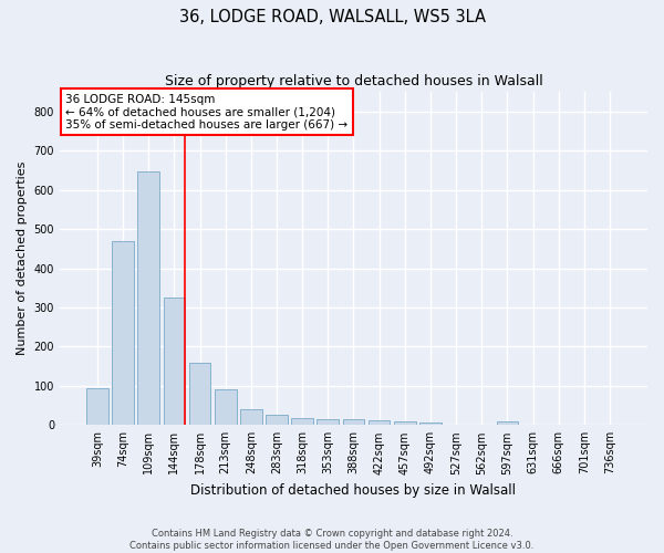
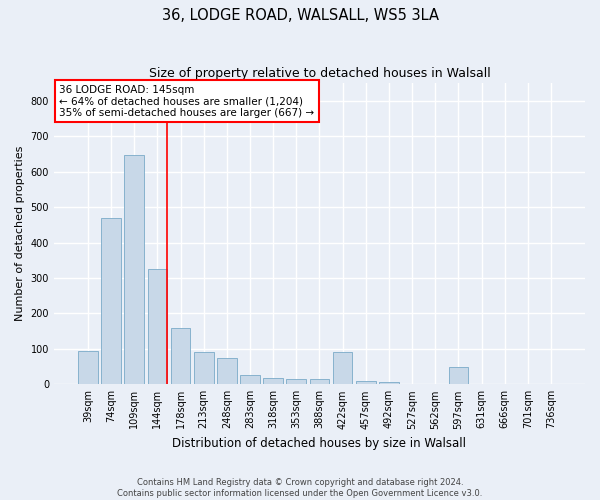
248sqm: 40 -> 75
422sqm: 13 -> 90
597sqm: 8 -> 50
